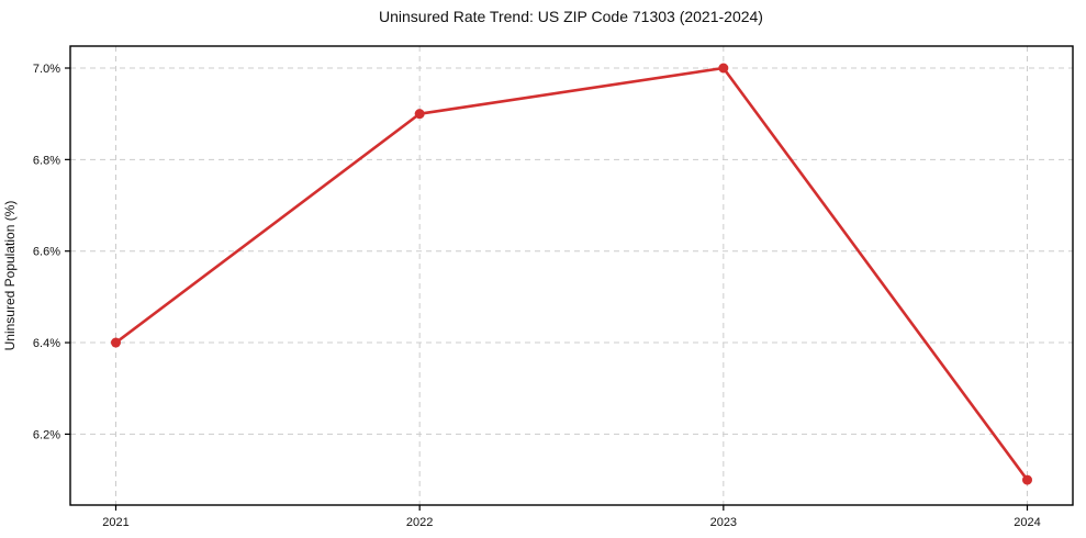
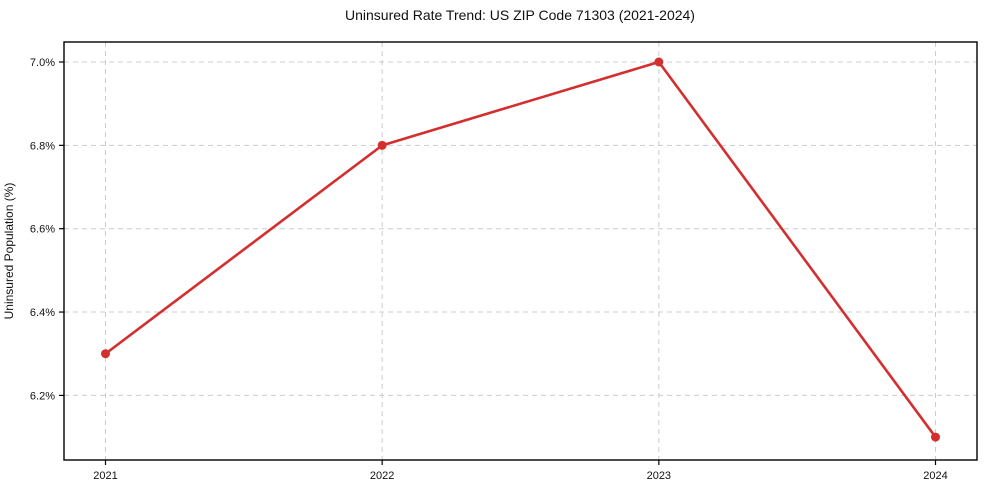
2021: 6.4% -> 6.3%
2022: 6.9% -> 6.8%
